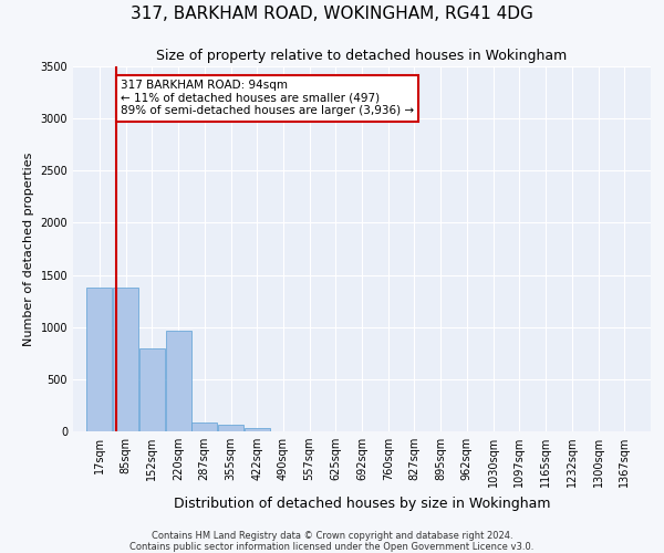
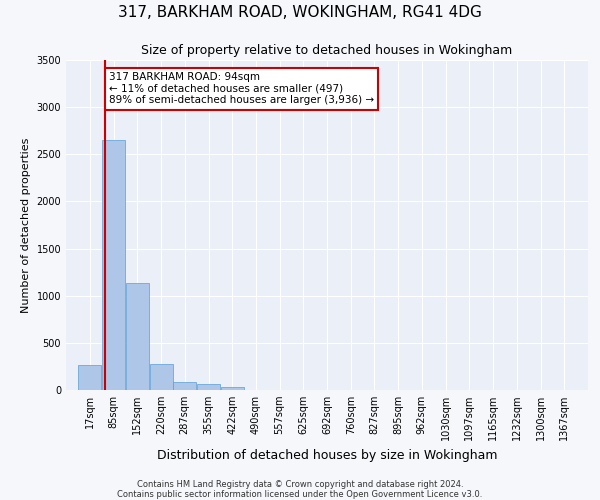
17sqm: 1380 -> 270
85sqm: 1380 -> 2650
152sqm: 800 -> 1140
220sqm: 960 -> 280
